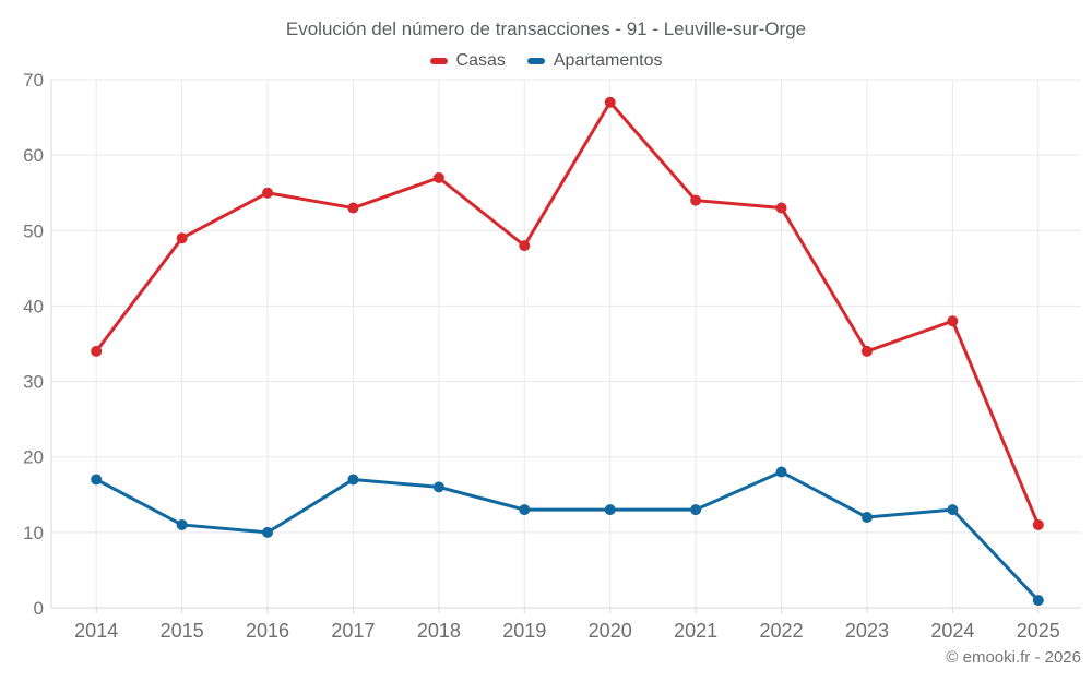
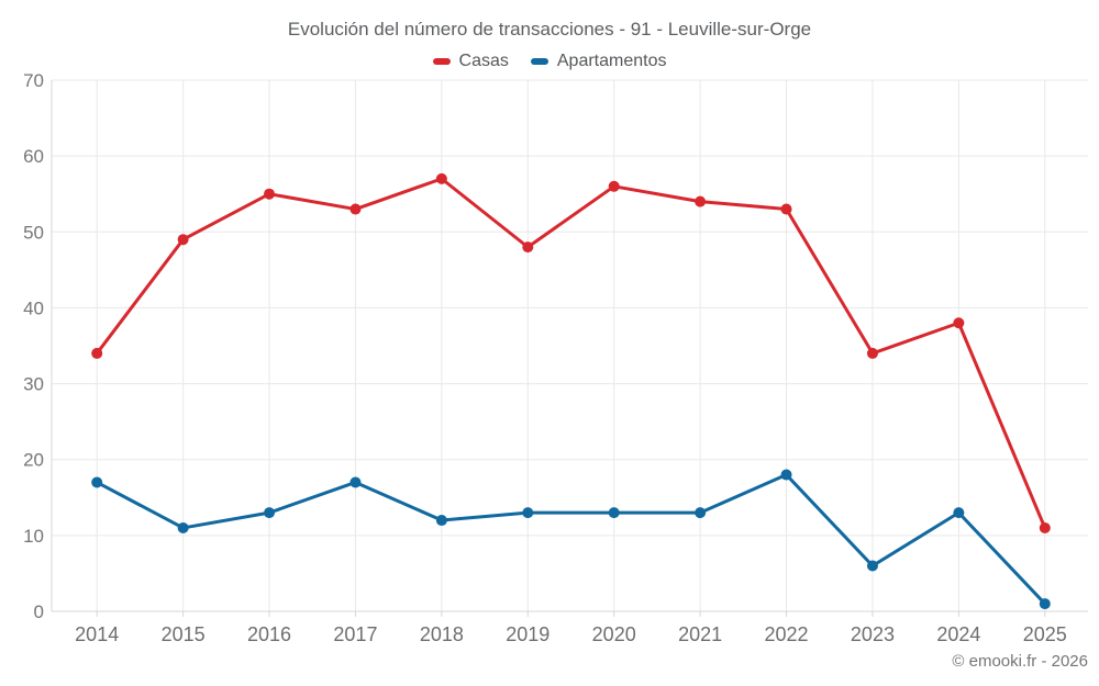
Apartamentos/2016: 10 -> 13
Apartamentos/2018: 16 -> 12
Casas/2020: 67 -> 56
Apartamentos/2023: 12 -> 6
